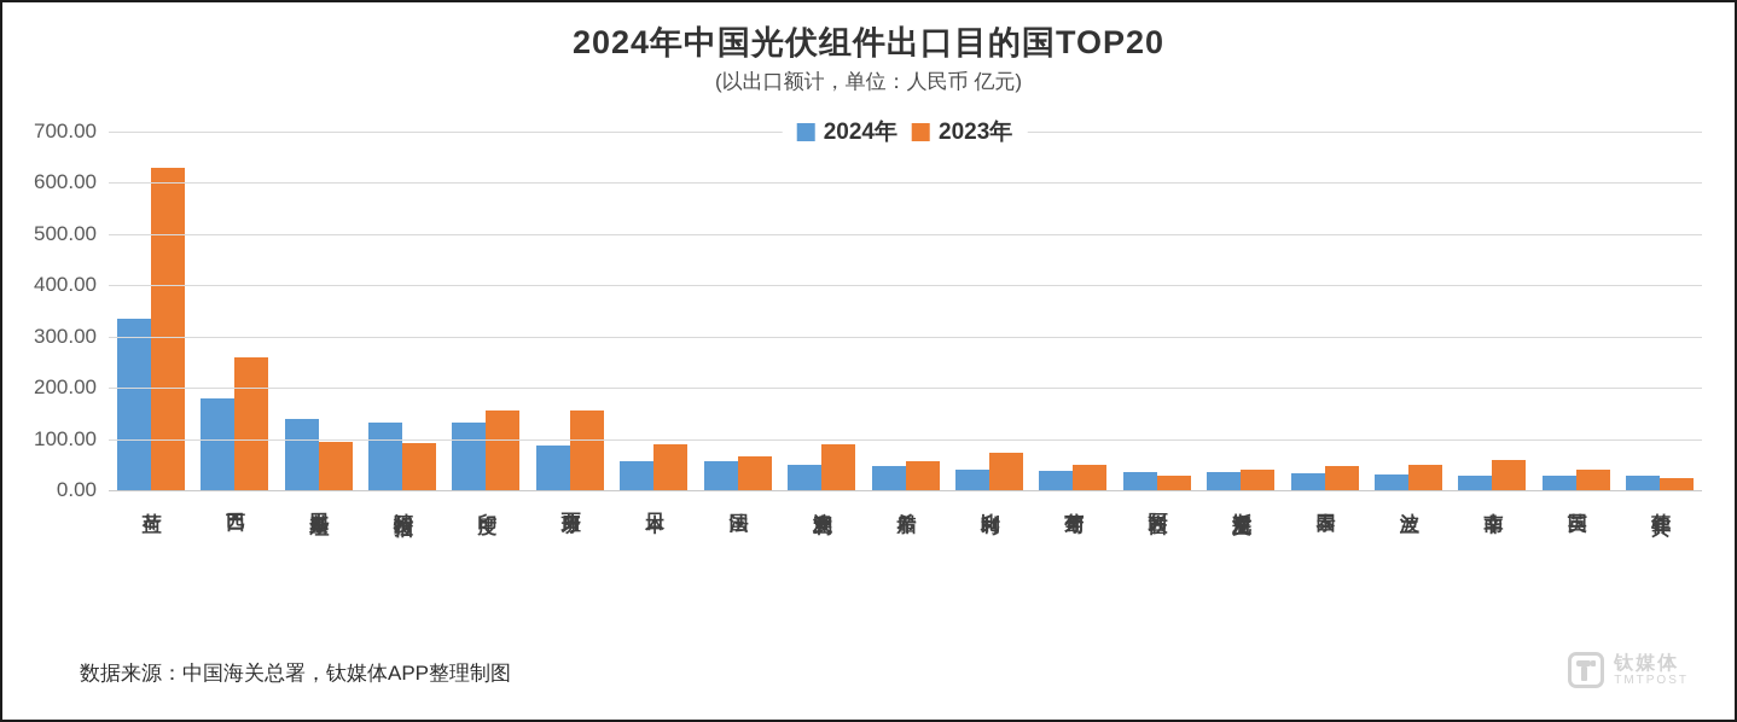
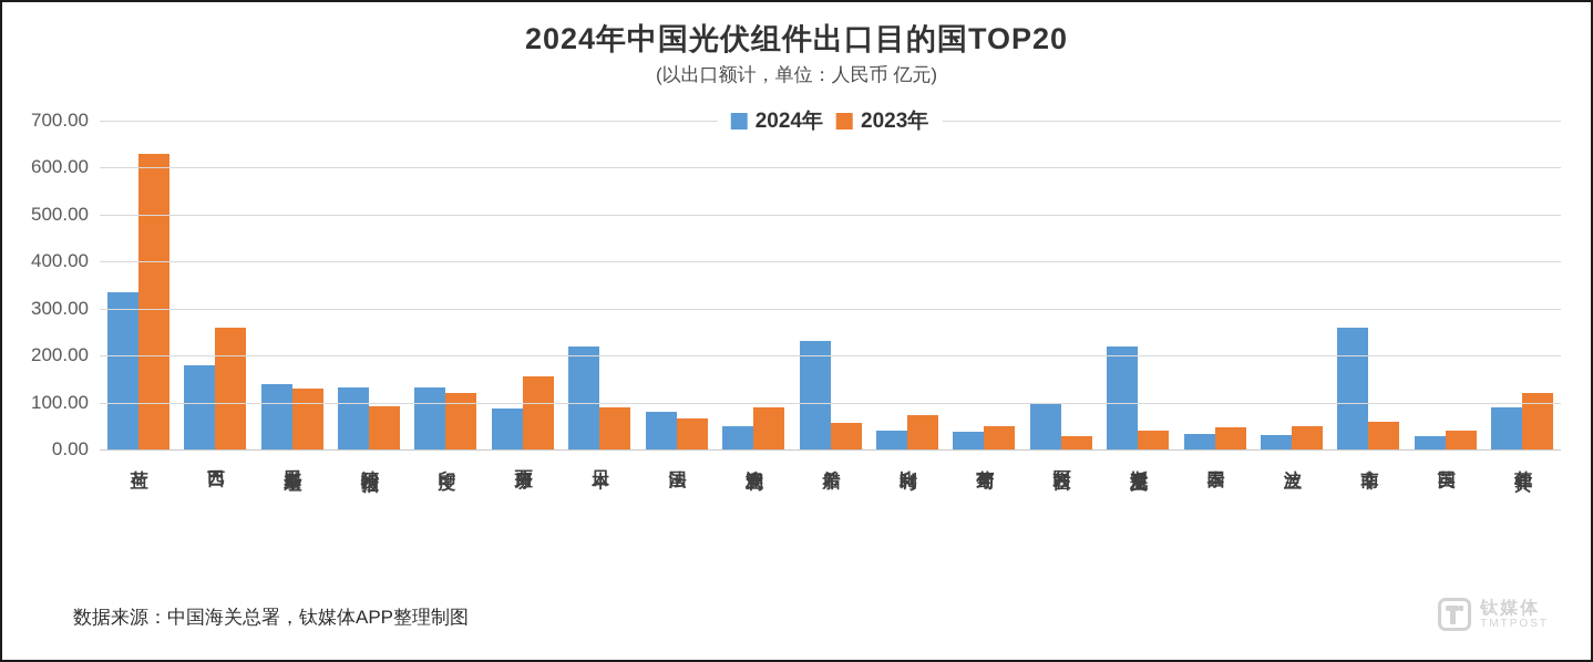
2023年/巴基斯坦: 100 -> 130
2023年/印度: 160 -> 120
2024年/日本: 60 -> 220
2024年/法国: 60 -> 80
2024年/希腊: 50 -> 230
2024年/阿联酋: 40 -> 100
2024年/斯洛文尼亚: 40 -> 220
2024年/南非: 30 -> 260
2024年/菲律宾: 30 -> 90
2023年/菲律宾: 20 -> 120
